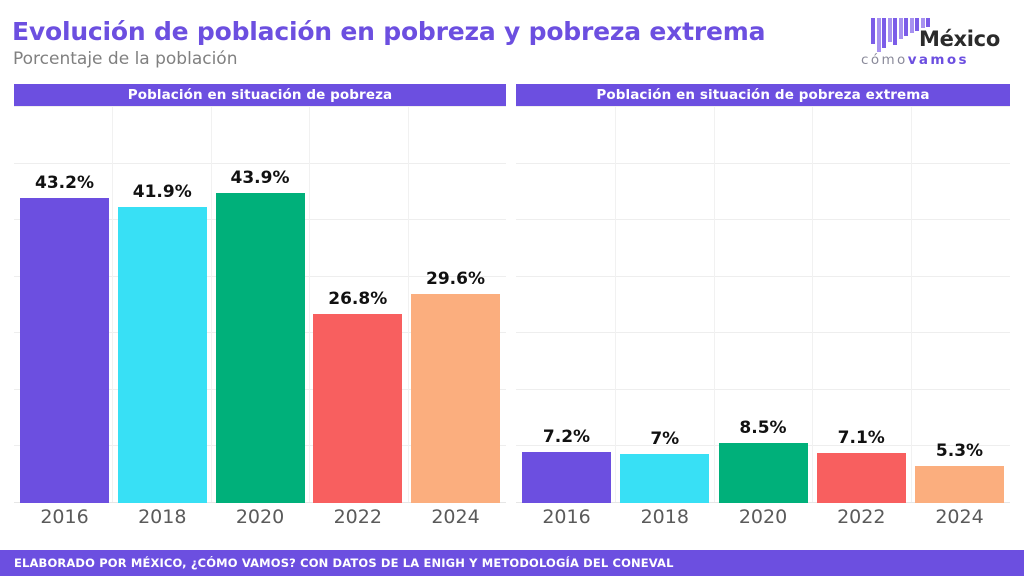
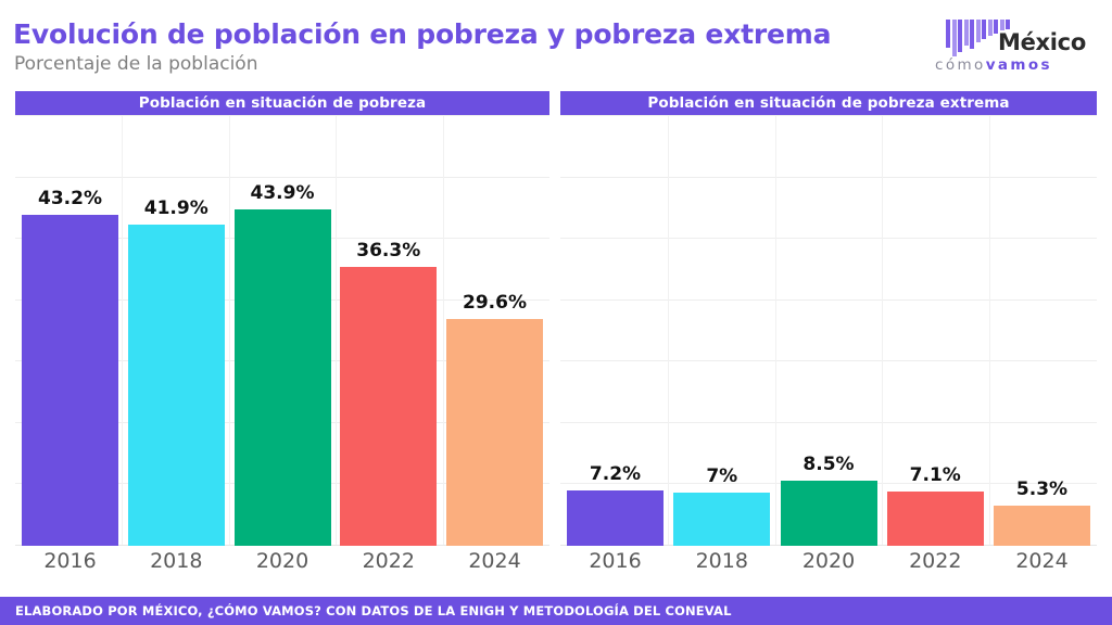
Población en situación de pobreza/2022: 26.8% -> 36.3%
